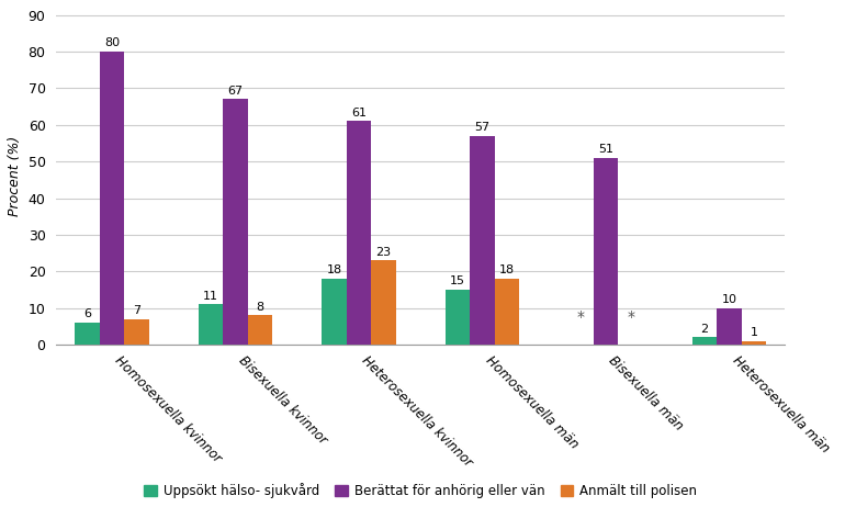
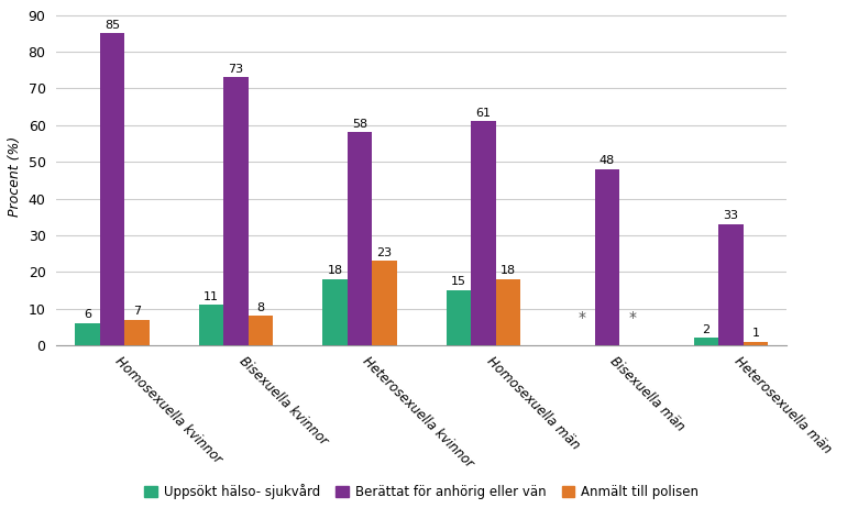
Berättat för anhörig eller vän/Homosexuella kvinnor: 80 -> 85
Berättat för anhörig eller vän/Bisexuella kvinnor: 67 -> 73
Berättat för anhörig eller vän/Heterosexuella kvinnor: 61 -> 58
Berättat för anhörig eller vän/Homosexuella män: 57 -> 61
Berättat för anhörig eller vän/Bisexuella män: 51 -> 48
Berättat för anhörig eller vän/Heterosexuella män: 10 -> 33
